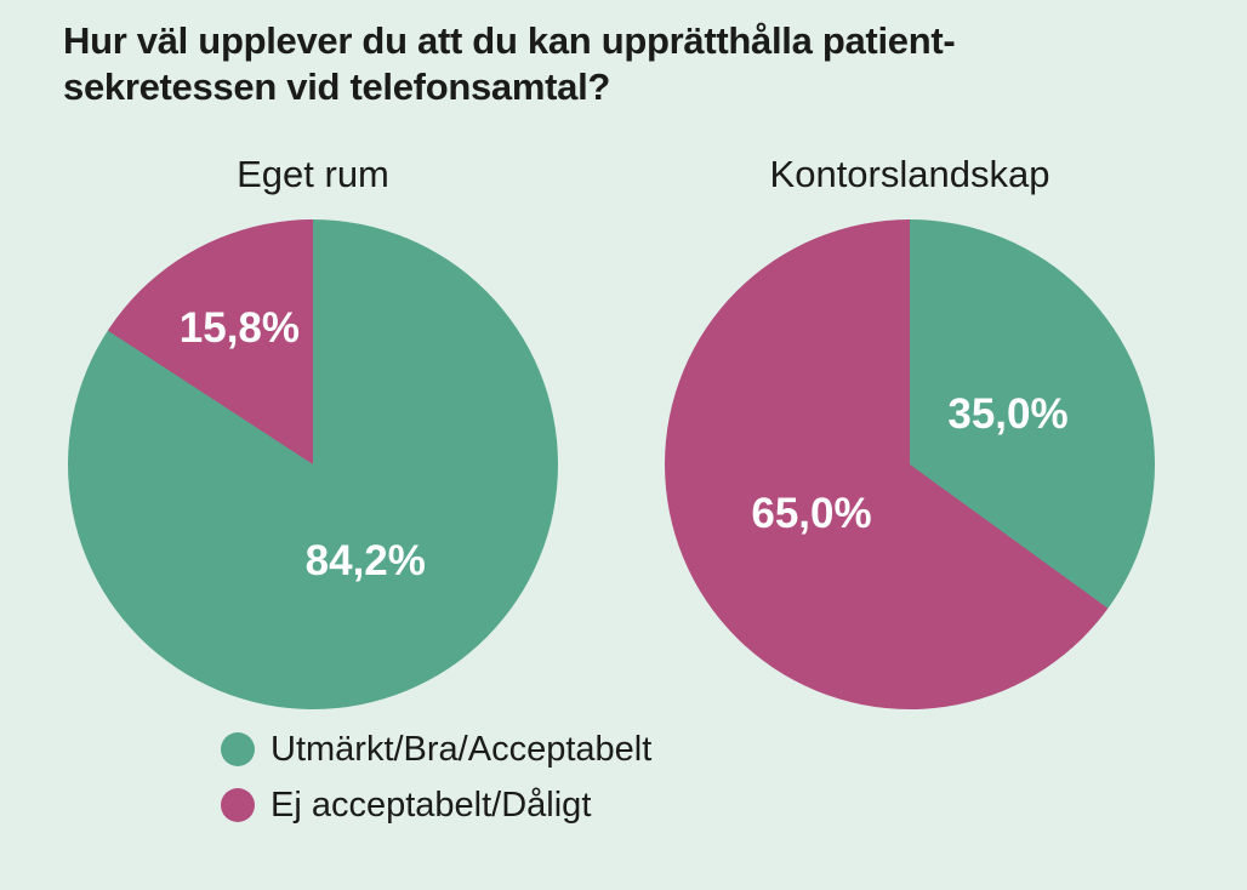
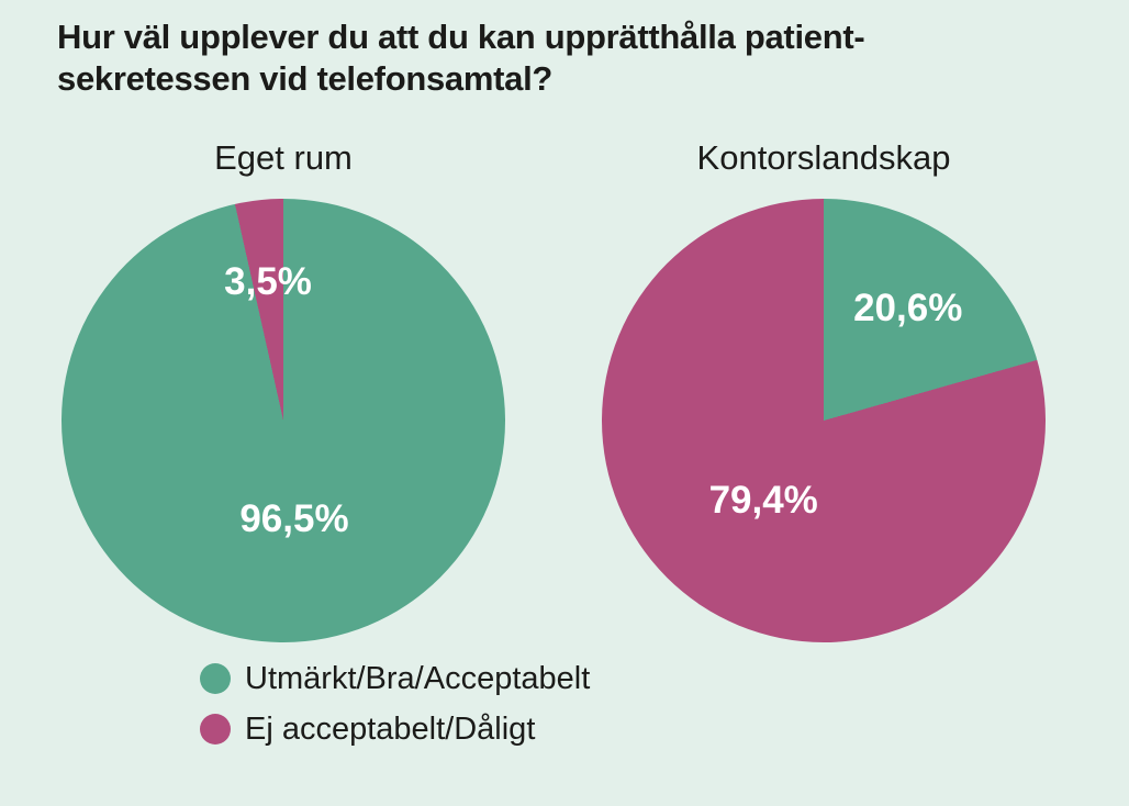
Eget rum/Utmärkt/Bra/Acceptabelt: 84,2% -> 96,5%
Eget rum/Ej acceptabelt/Dåligt: 15,8% -> 3,5%
Kontorslandskap/Utmärkt/Bra/Acceptabelt: 35,0% -> 20,6%
Kontorslandskap/Ej acceptabelt/Dåligt: 65,0% -> 79,4%
